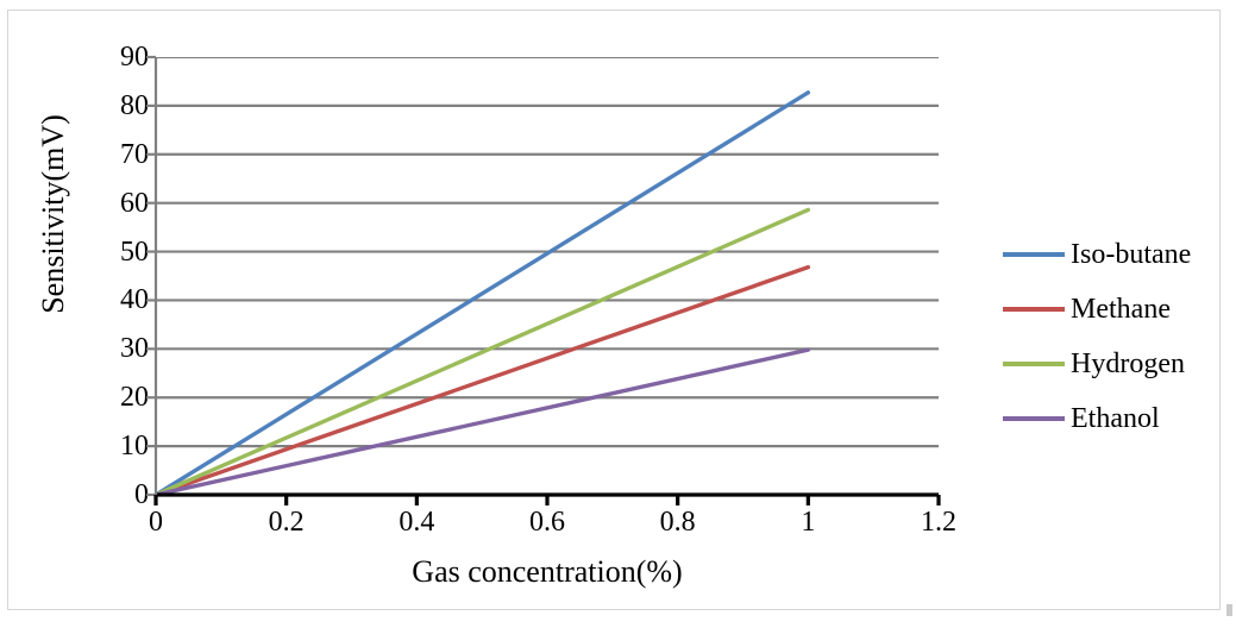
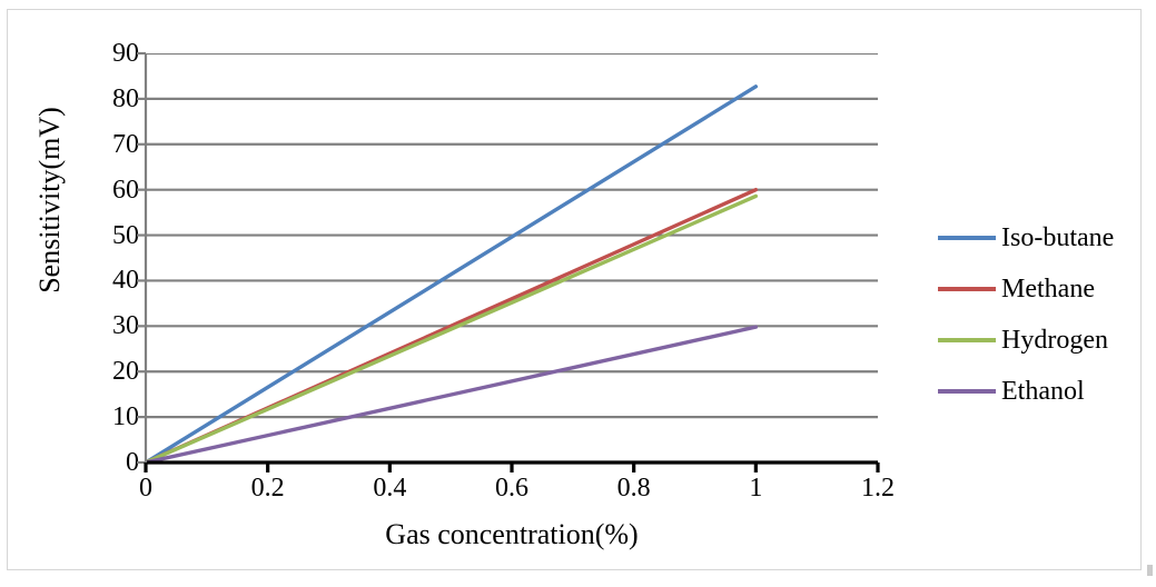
Methane/1: 47 -> 60
